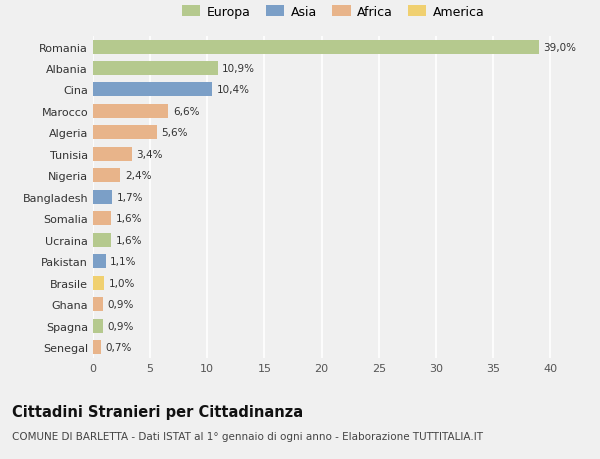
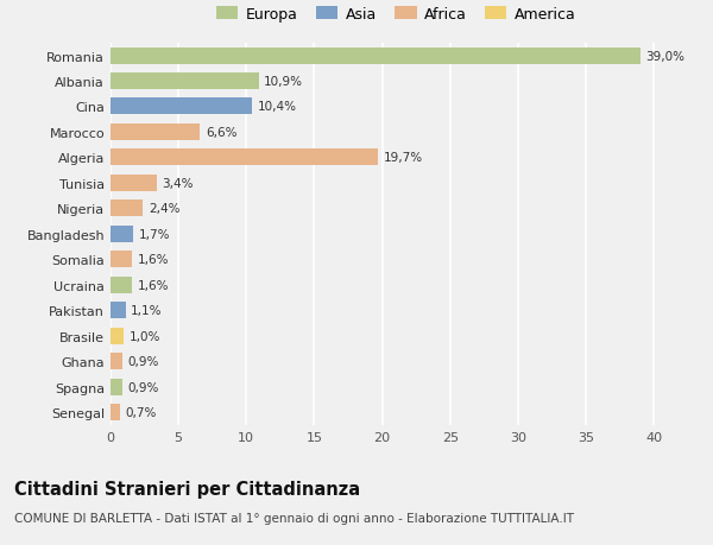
Algeria: 5,6% -> 19,7%
